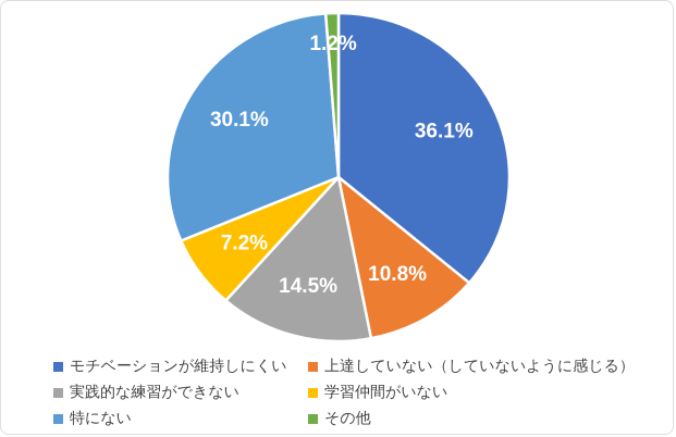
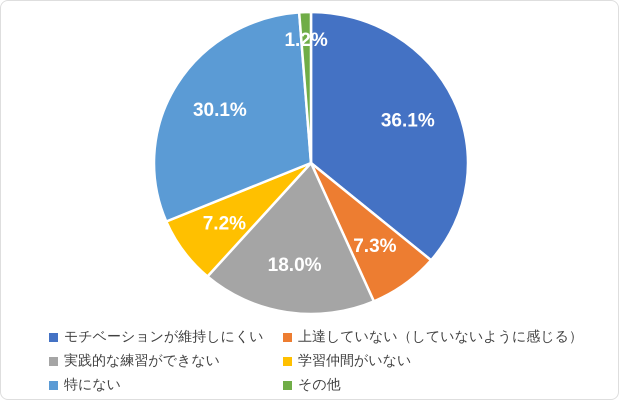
上達していない（していないように感じる）: 10.8% -> 7.3%
実践的な練習ができない: 14.5% -> 18.0%
